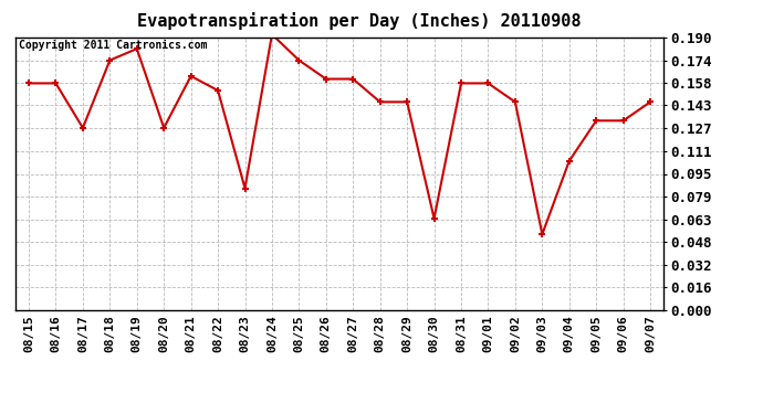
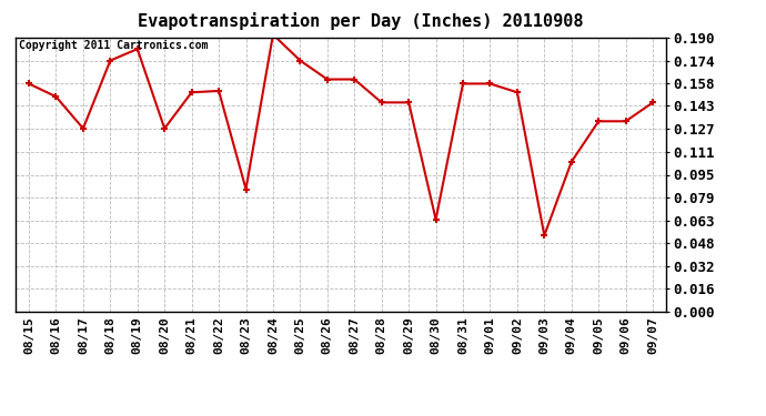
08/16: 0.158 -> 0.149
08/21: 0.163 -> 0.152
09/02: 0.145 -> 0.152
